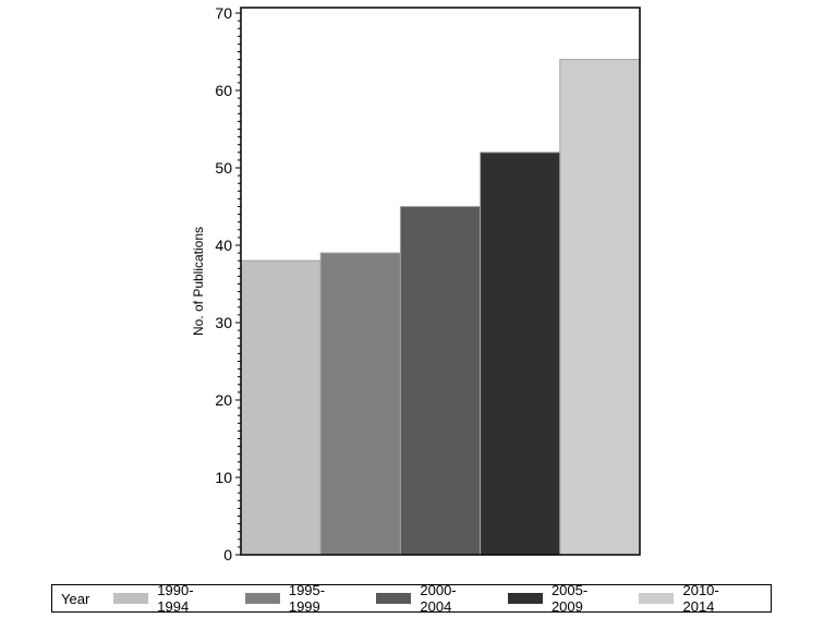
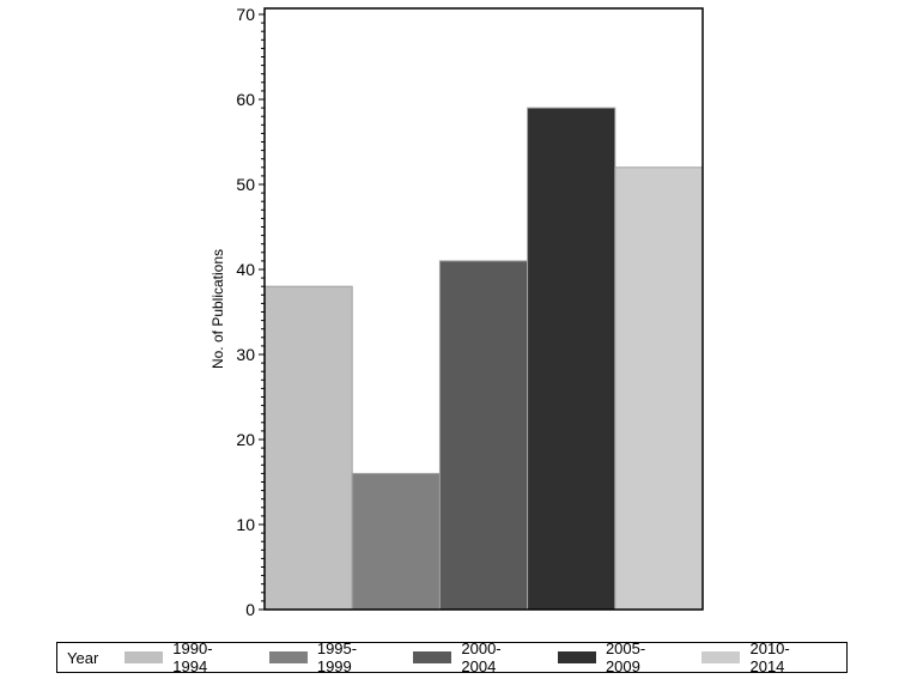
1995-1999: 39 -> 16
2000-2004: 45 -> 41
2005-2009: 52 -> 59
2010-2014: 64 -> 52
